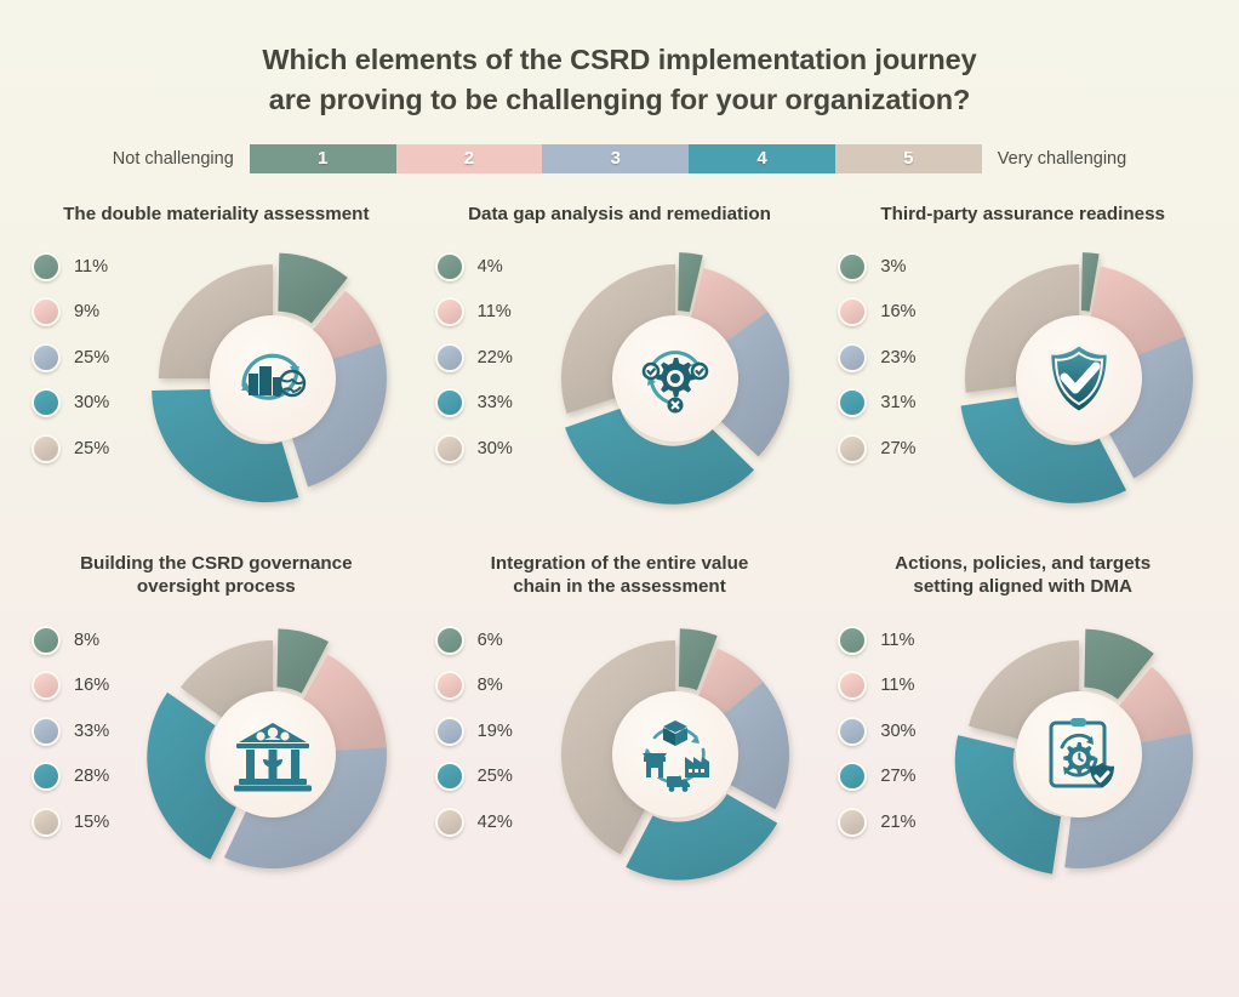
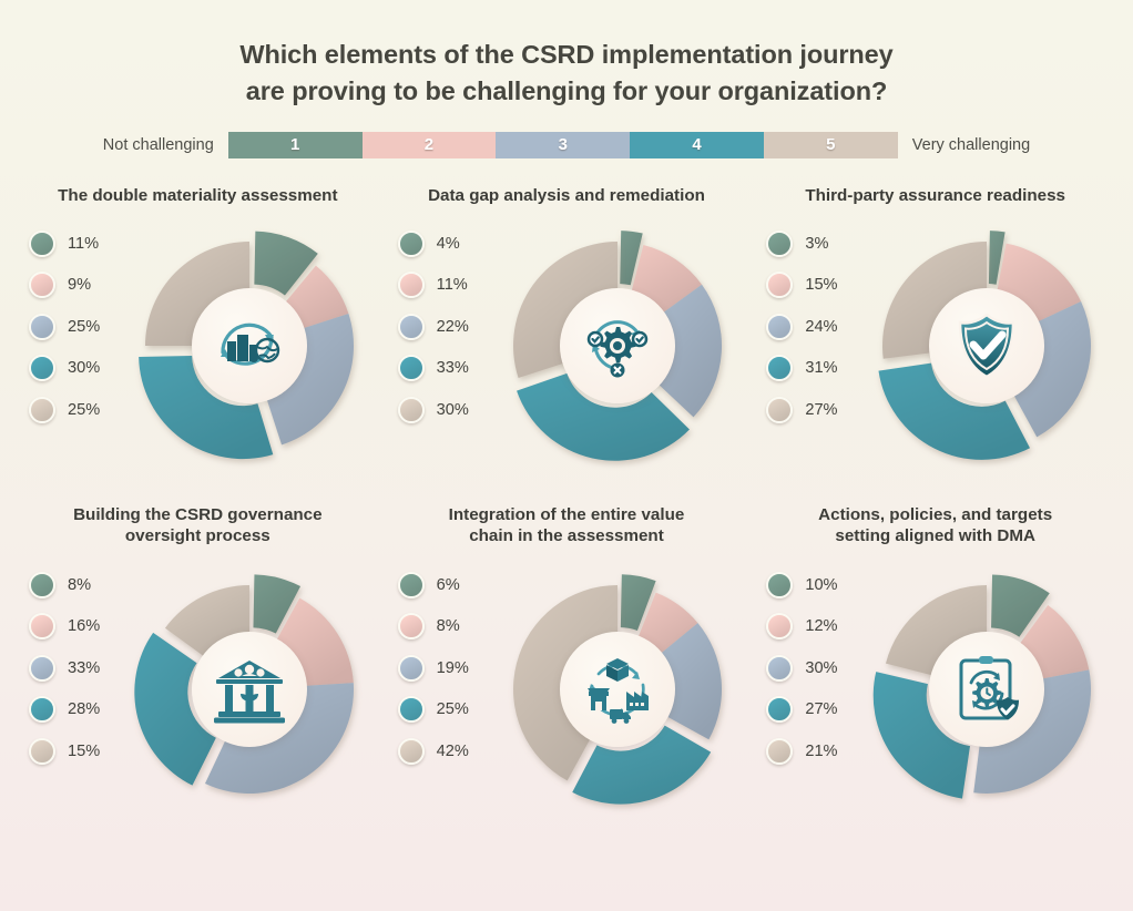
Third-party assurance readiness/2: 16% -> 15%
Third-party assurance readiness/3: 23% -> 24%
Actions, policies, and targets setting aligned with DMA/1: 11% -> 10%
Actions, policies, and targets setting aligned with DMA/2: 11% -> 12%
